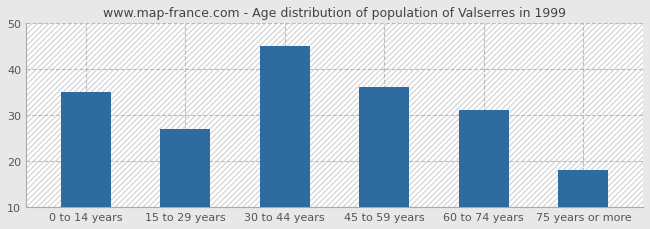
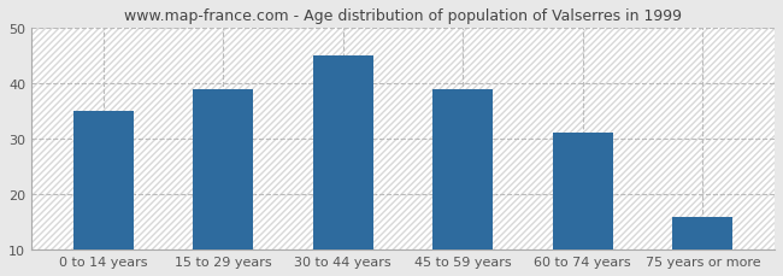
15 to 29 years: 27 -> 39
45 to 59 years: 36 -> 39
75 years or more: 18 -> 16
